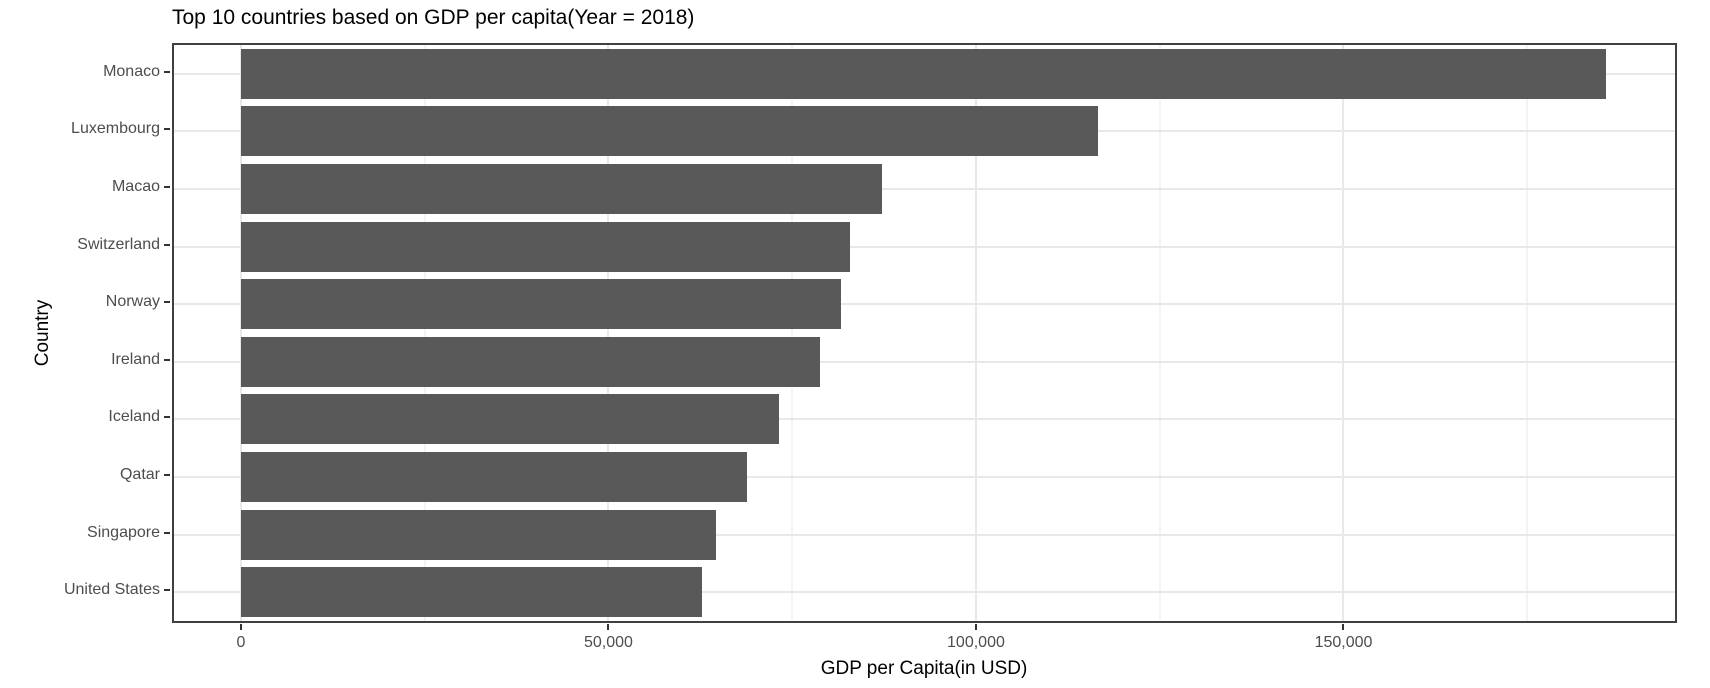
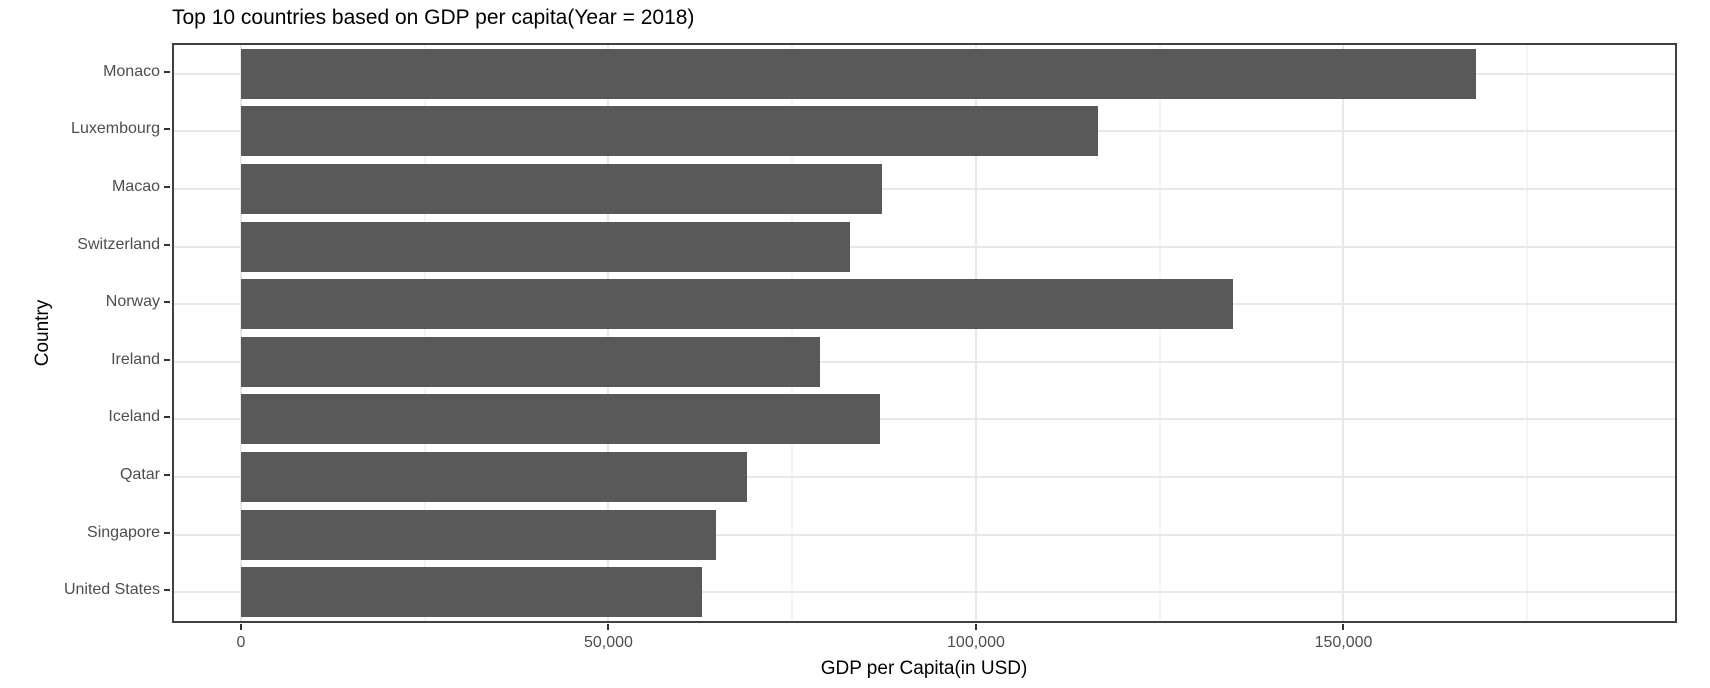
Monaco: 186000 -> 168000
Norway: 82000 -> 135000
Iceland: 73000 -> 87000
